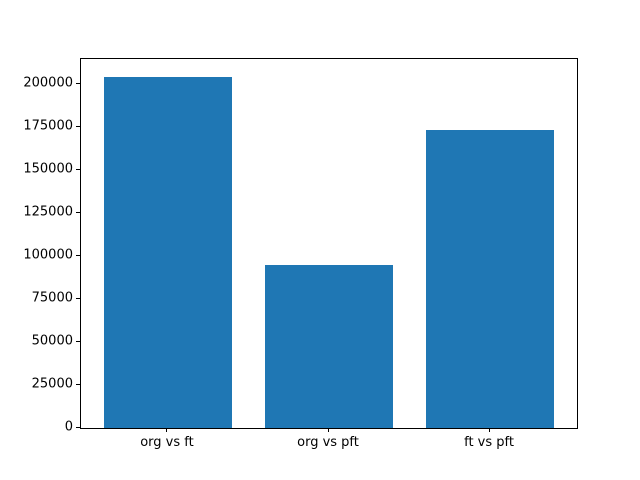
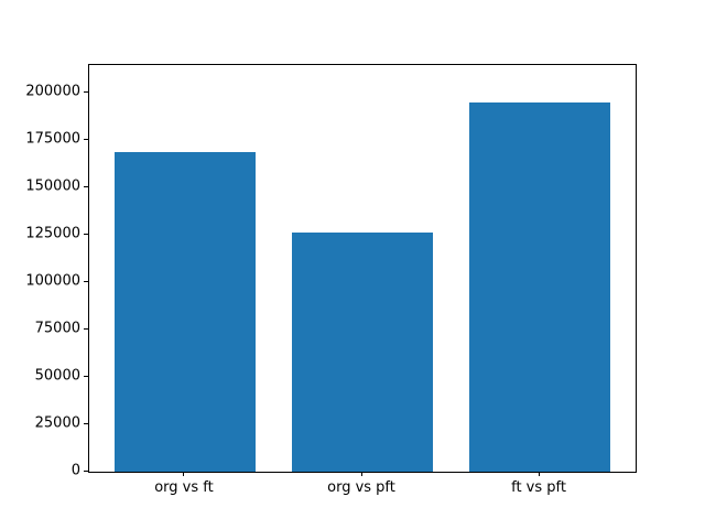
org vs ft: 204000 -> 169000
org vs pft: 95000 -> 126000
ft vs pft: 173000 -> 195000
